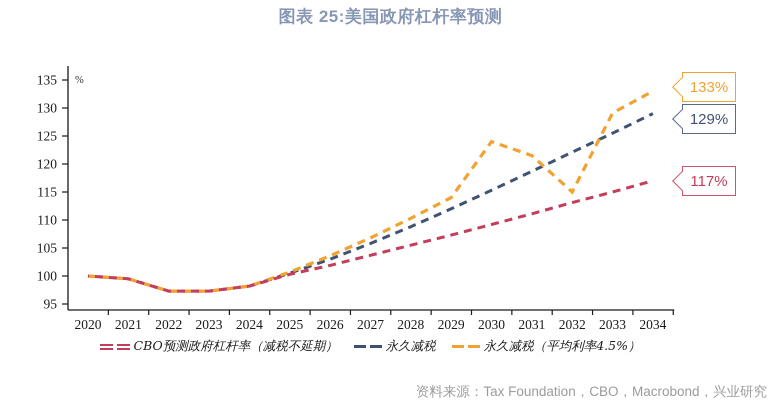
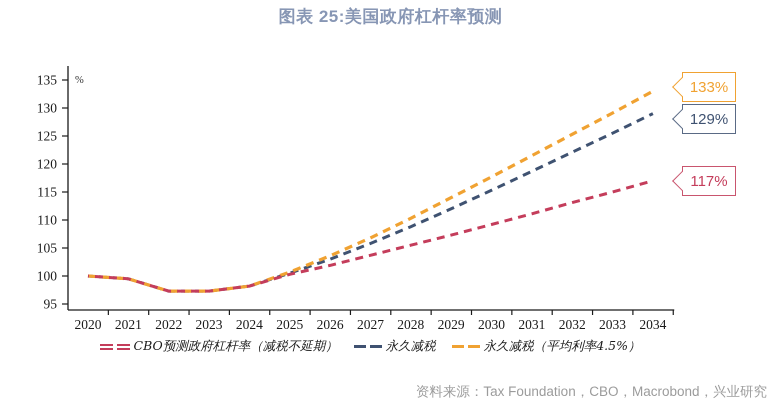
永久减税（平均利率4.5%）/2030: 124 -> 118
永久减税（平均利率4.5%）/2032: 115 -> 125
